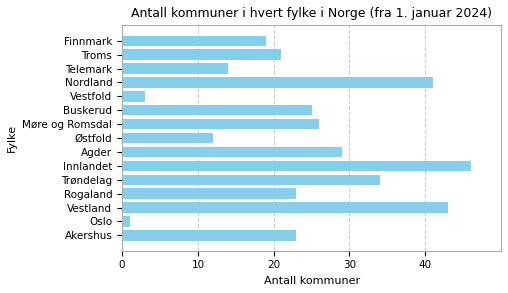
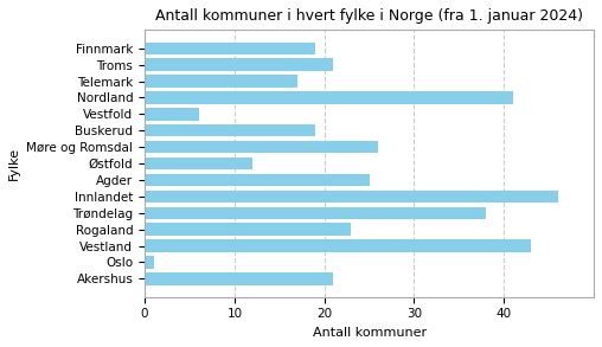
Telemark: 14 -> 17
Vestfold: 3 -> 6
Buskerud: 25 -> 19
Agder: 29 -> 25
Trøndelag: 34 -> 38
Akershus: 23 -> 21
